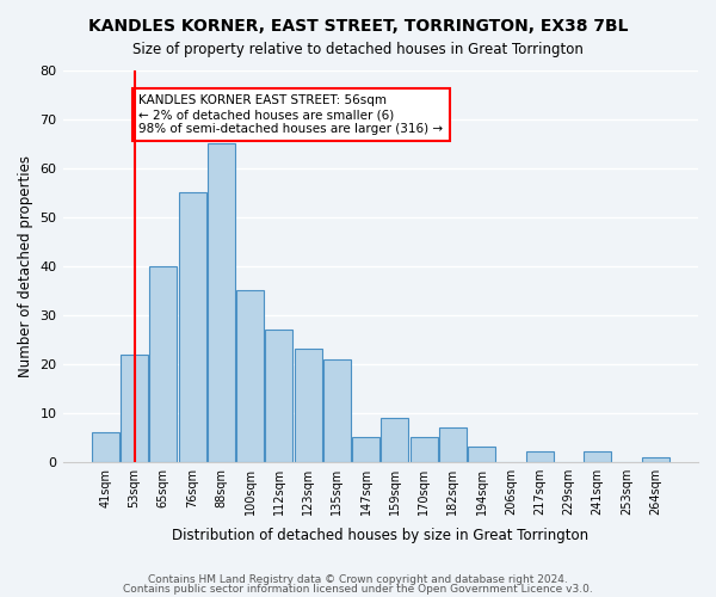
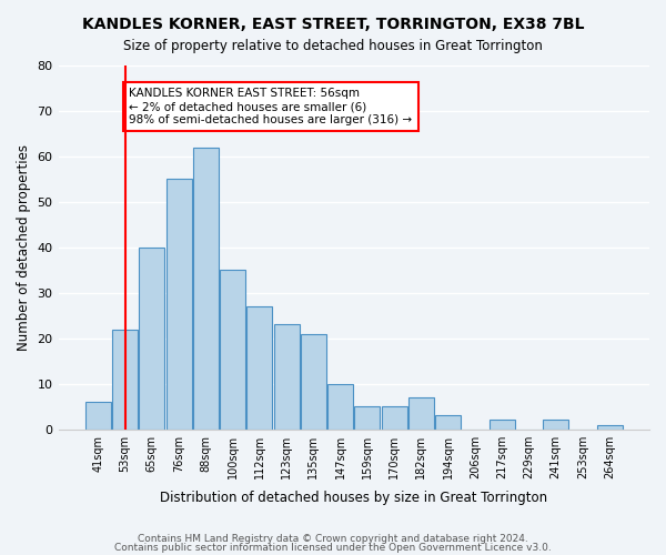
88sqm: 65 -> 62
147sqm: 5 -> 10
159sqm: 9 -> 5
